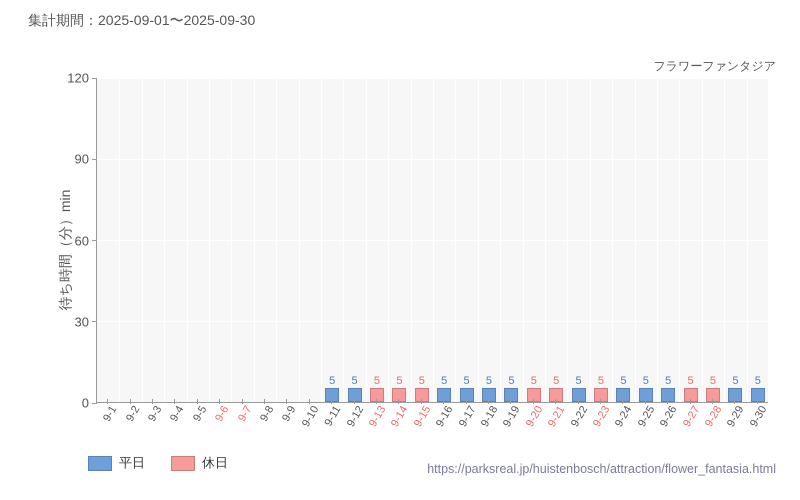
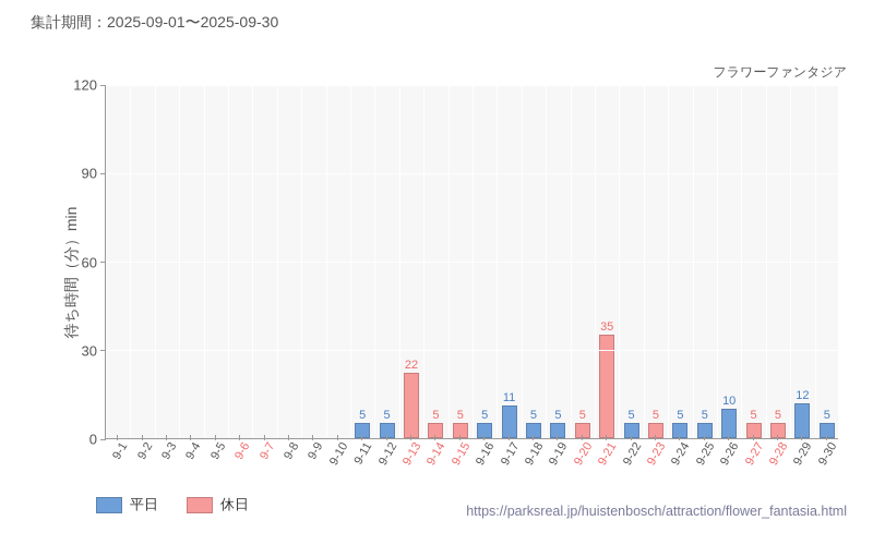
9-13: 5 -> 22
9-17: 5 -> 11
9-21: 5 -> 35
9-26: 5 -> 10
9-29: 5 -> 12
